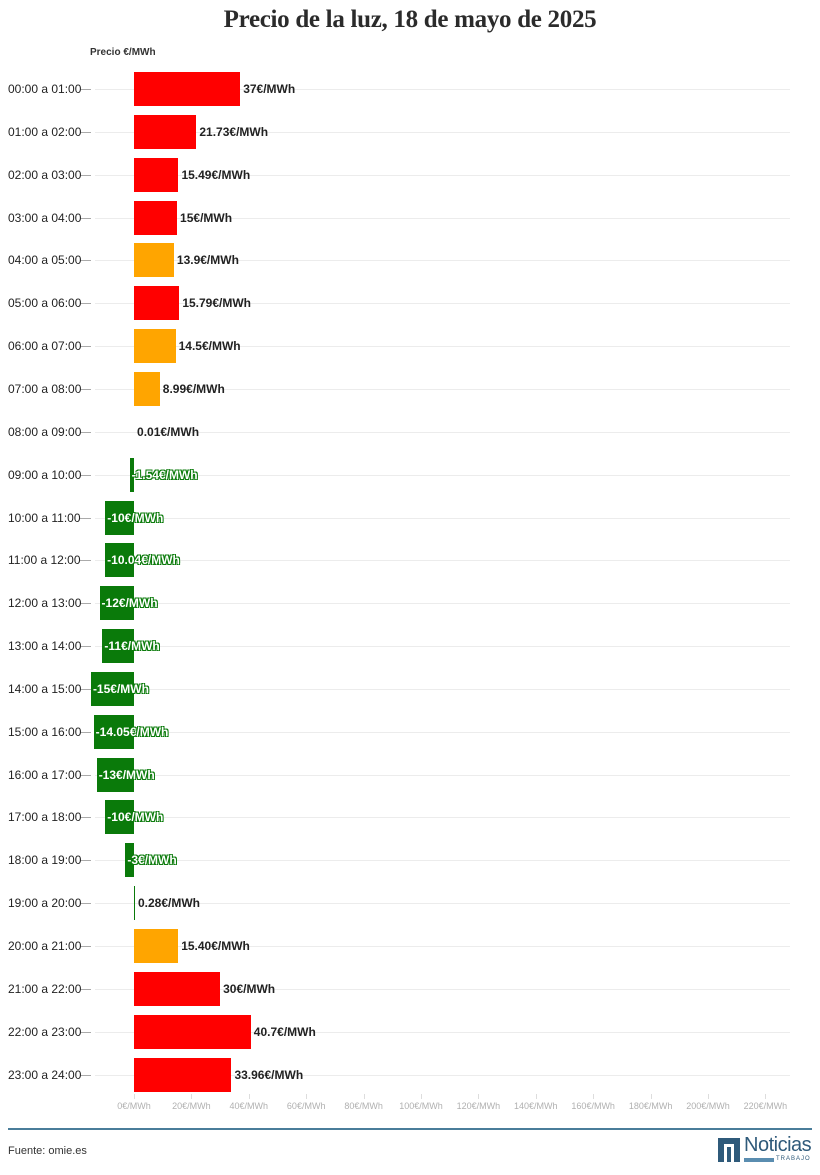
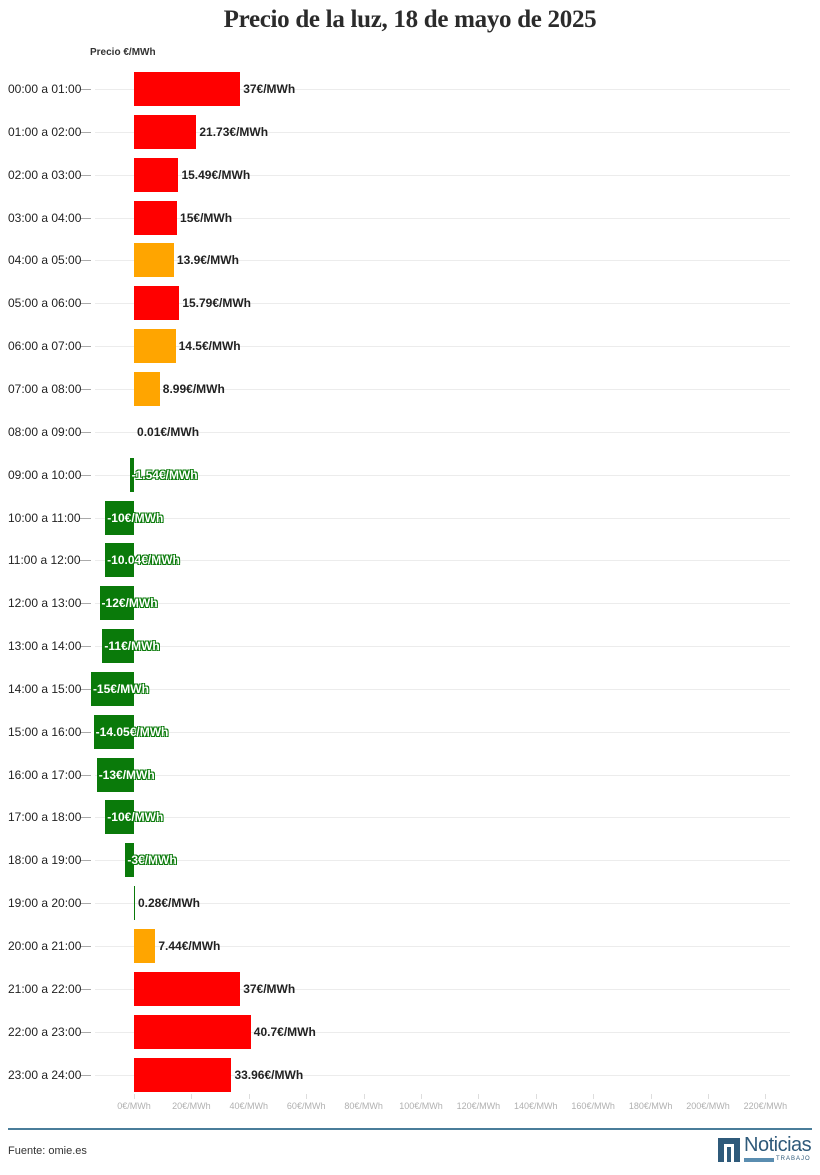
20:00 a 21:00: 15.40 -> 7.44
21:00 a 22:00: 30 -> 37
